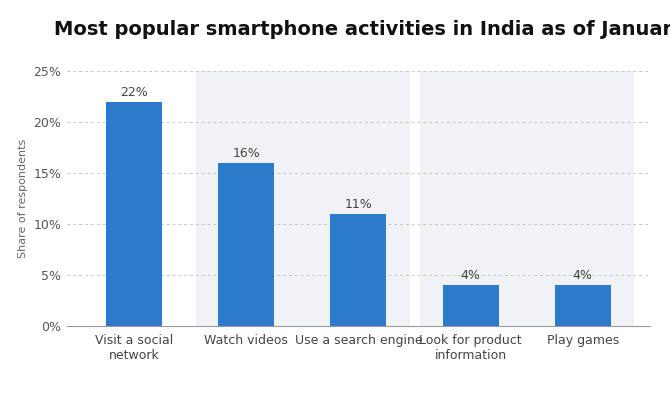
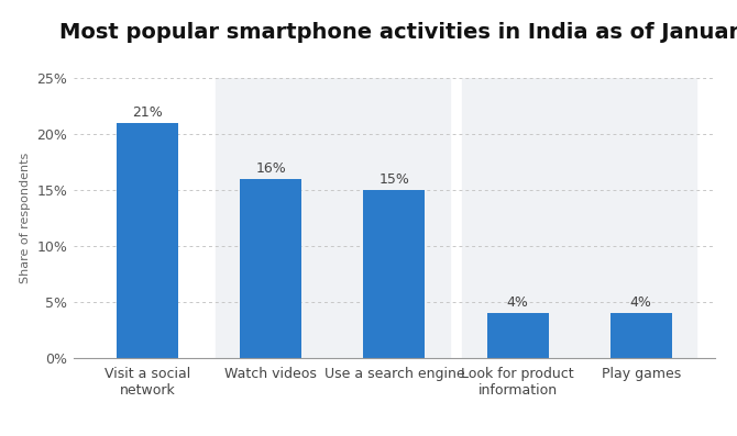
Visit a social network: 22% -> 21%
Use a search engine: 11% -> 15%
